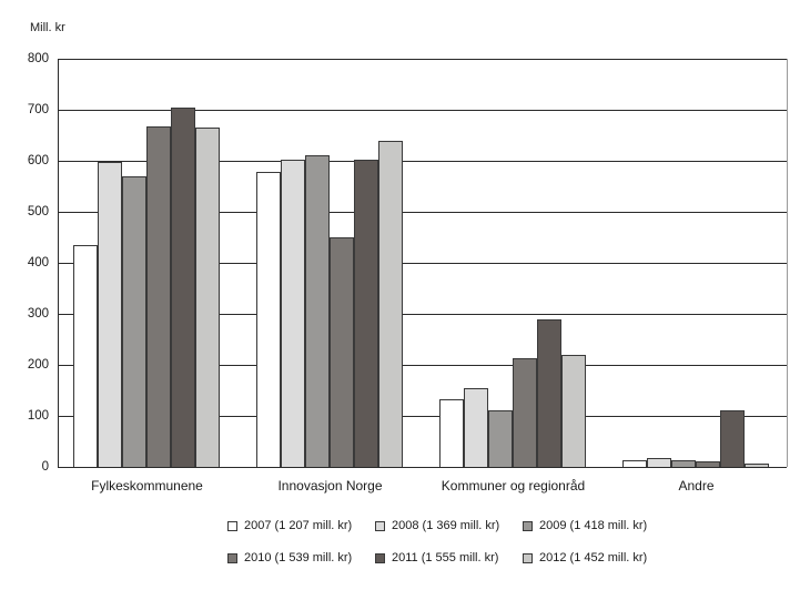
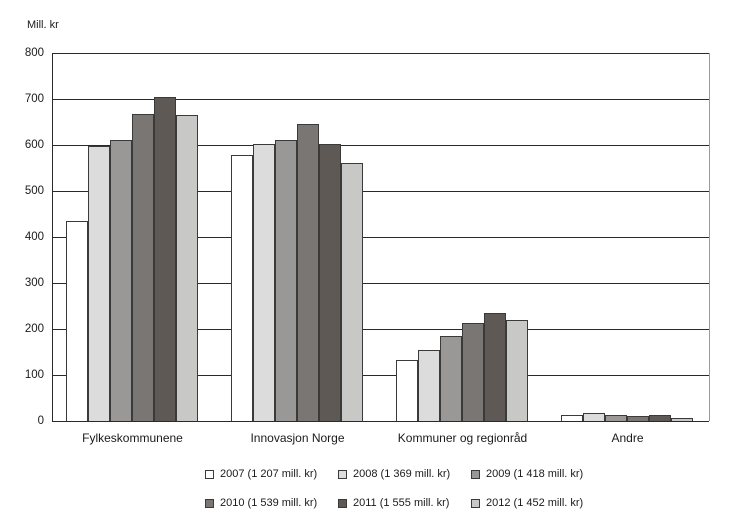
2009 (1 418 mill. kr)/Fylkeskommunene: 570 -> 610
2010 (1 539 mill. kr)/Innovasjon Norge: 450 -> 650
2012 (1 452 mill. kr)/Innovasjon Norge: 640 -> 560
2009 (1 418 mill. kr)/Kommuner og regionråd: 110 -> 180
2011 (1 555 mill. kr)/Kommuner og regionråd: 290 -> 240
2011 (1 555 mill. kr)/Andre: 110 -> 10
